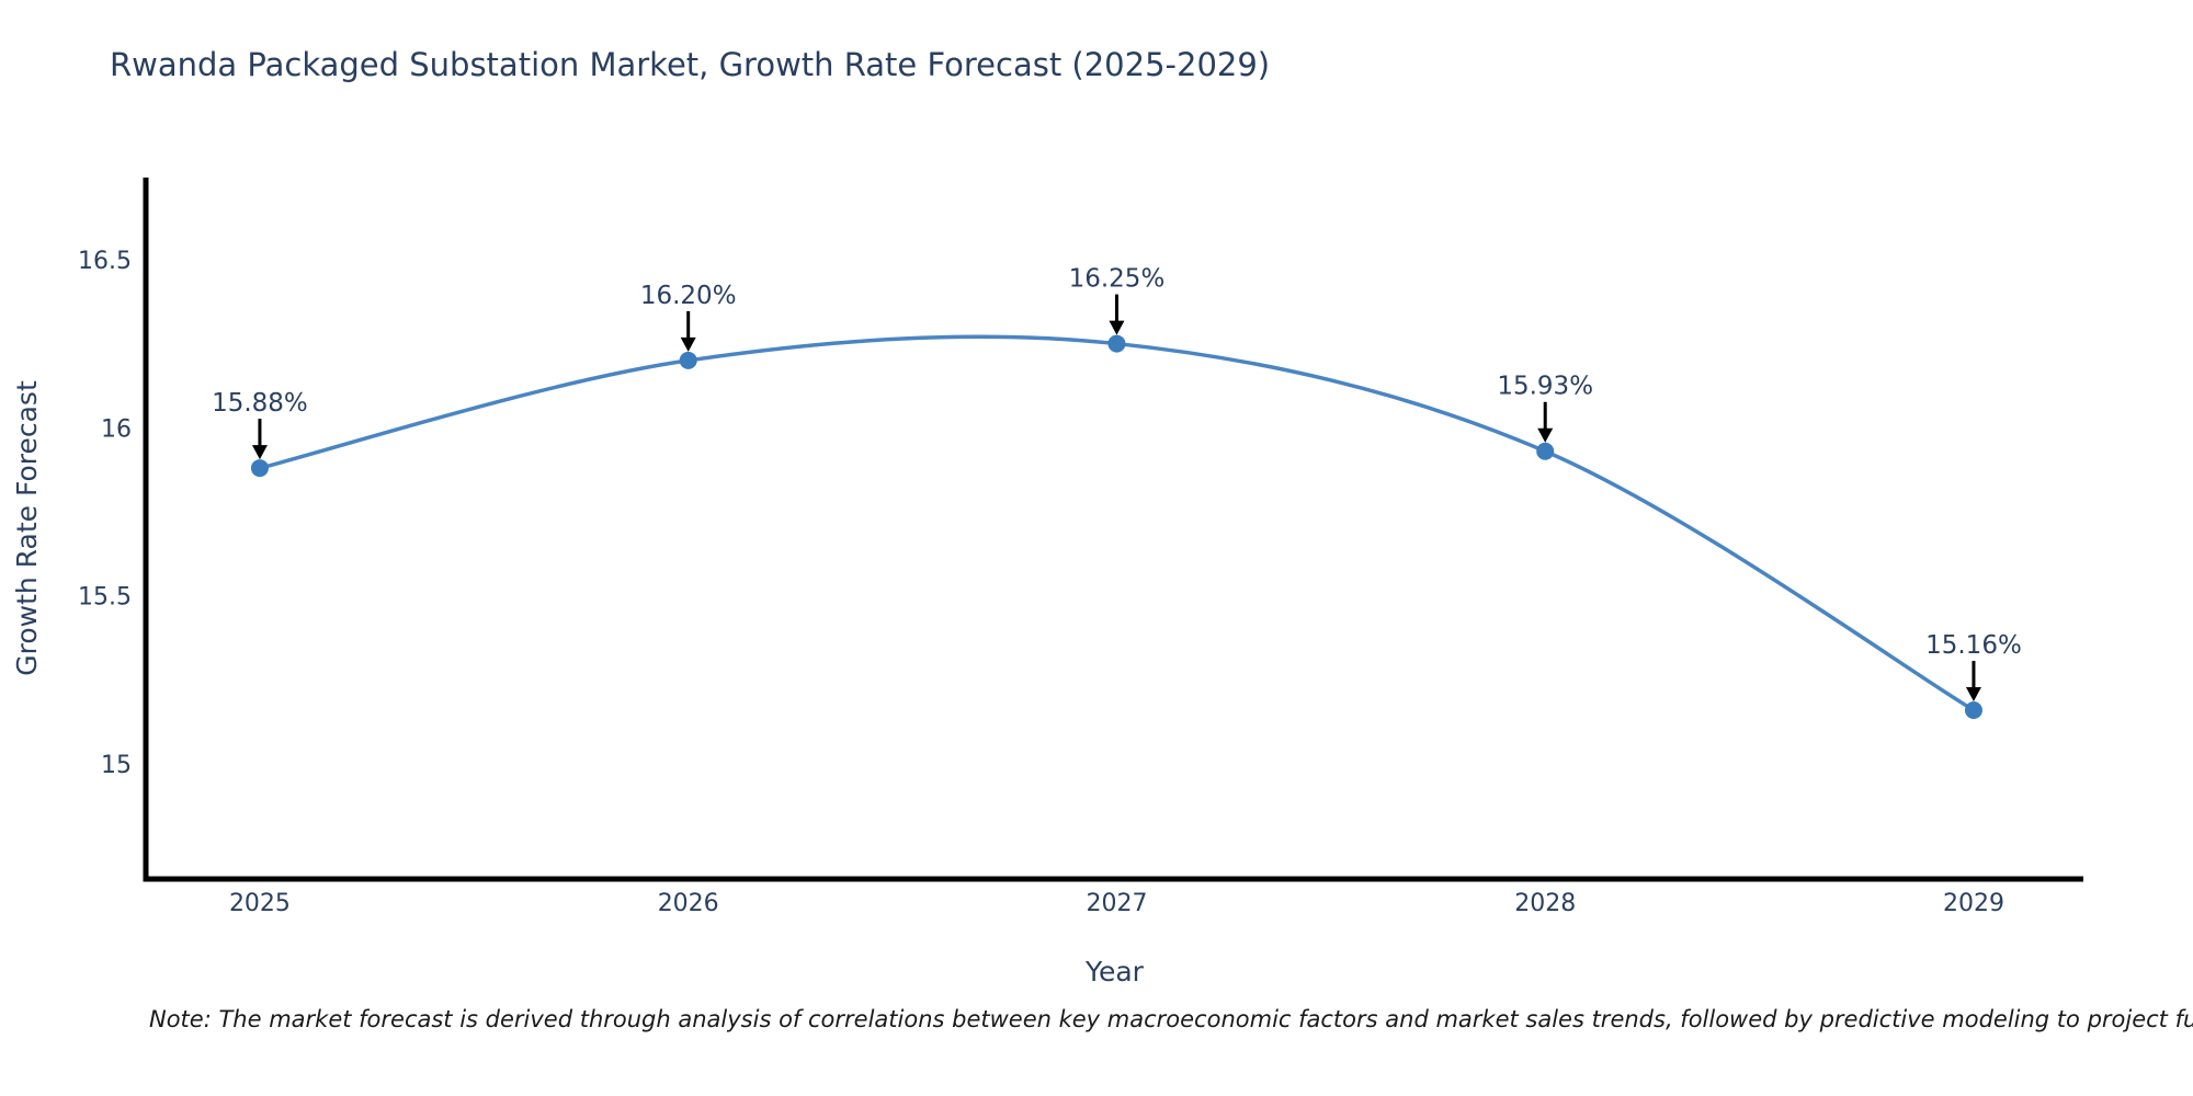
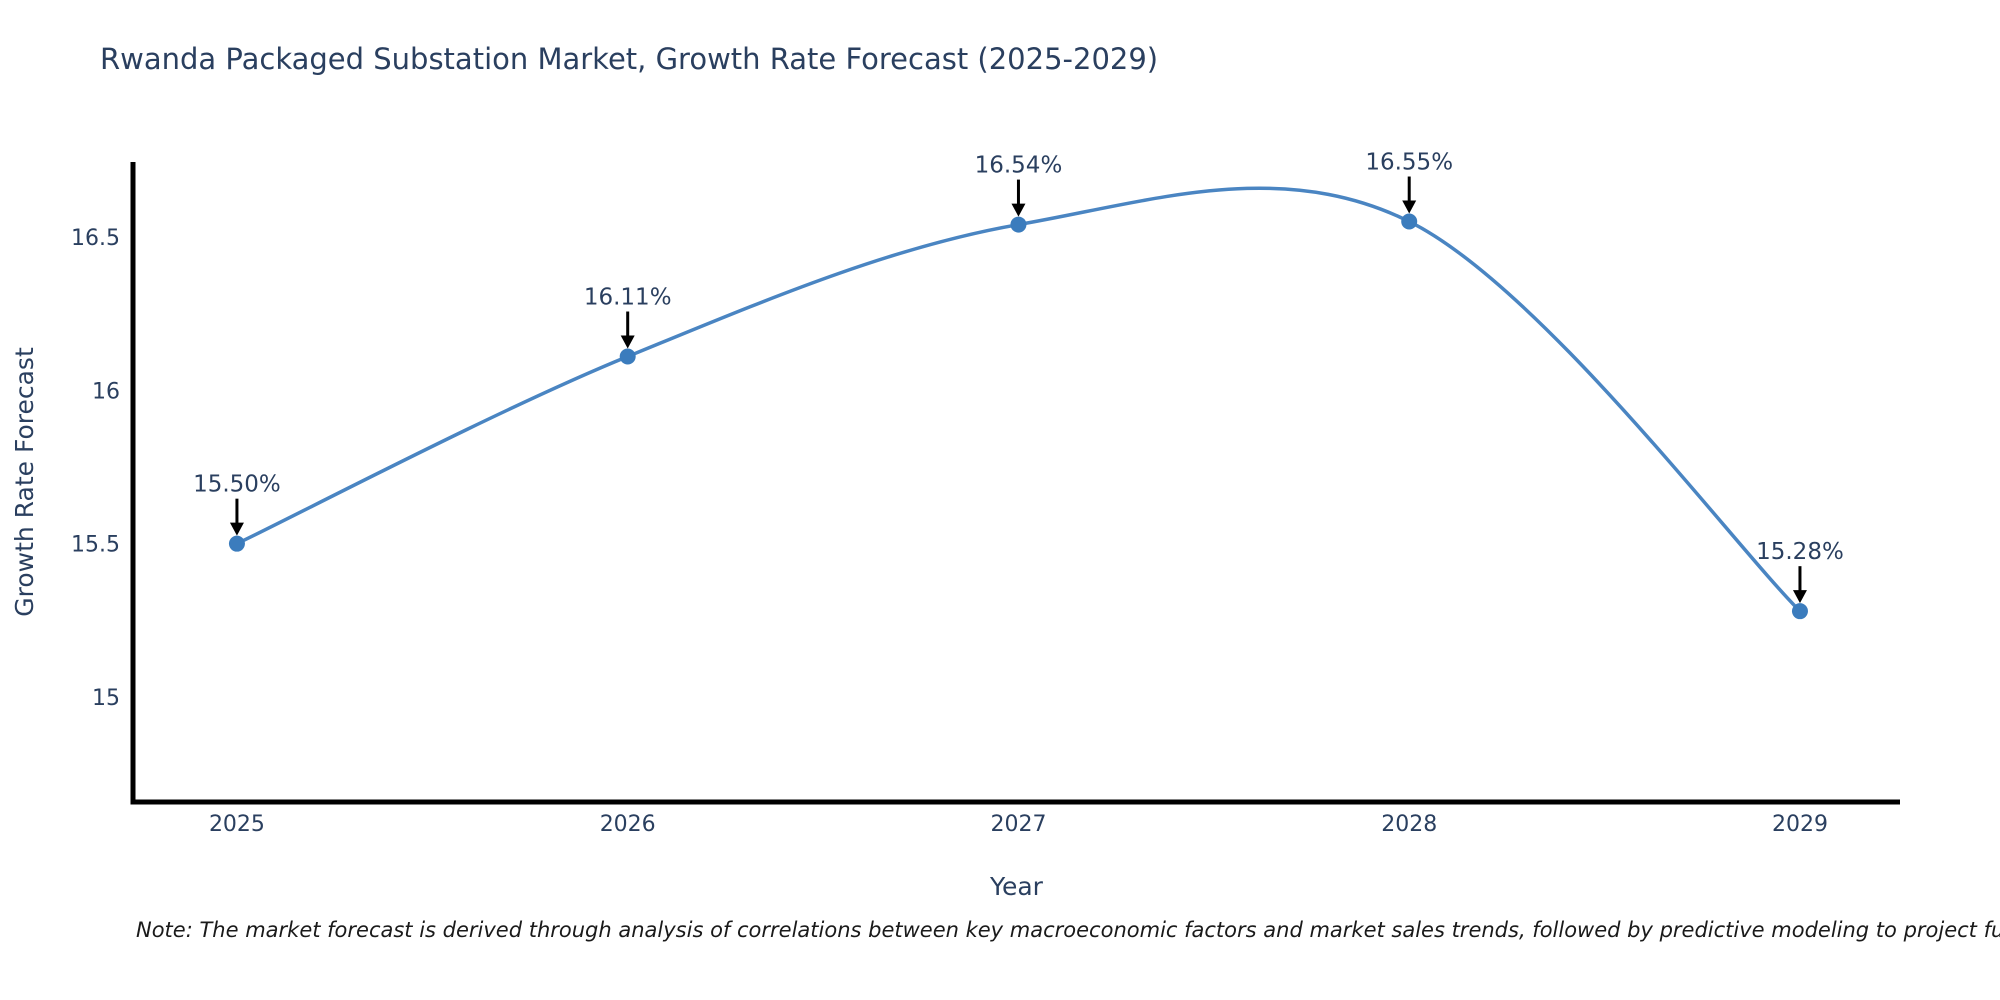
2025: 15.88% -> 15.50%
2026: 16.20% -> 16.11%
2027: 16.25% -> 16.54%
2028: 15.93% -> 16.55%
2029: 15.16% -> 15.28%
